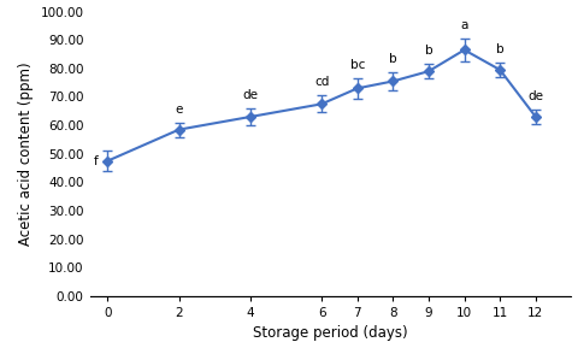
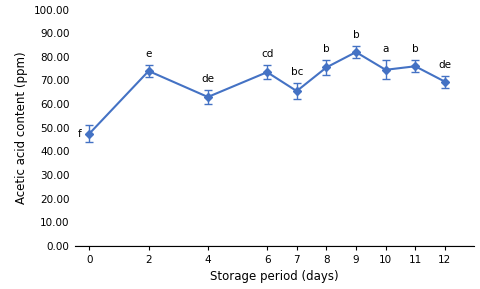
2: 58.5 -> 74.0
6: 67.5 -> 73.5
7: 73.0 -> 65.5
9: 79.0 -> 82.0
10: 86.5 -> 74.5
11: 79.5 -> 76.0
12: 63.0 -> 69.5
